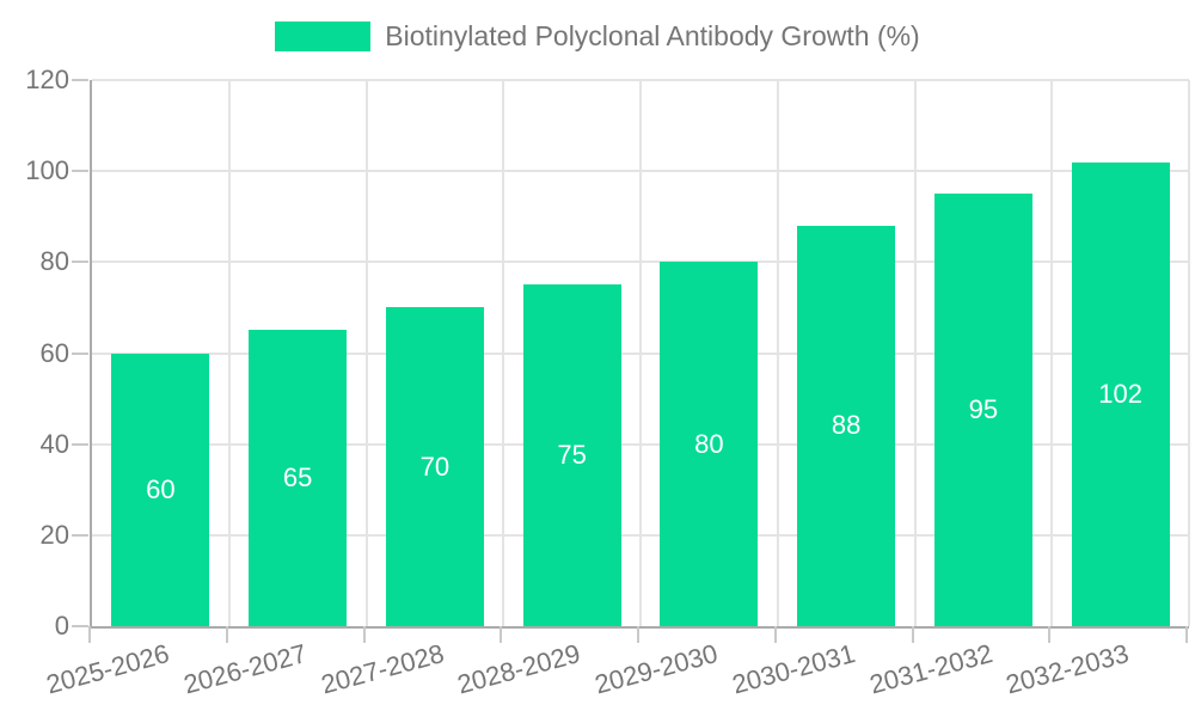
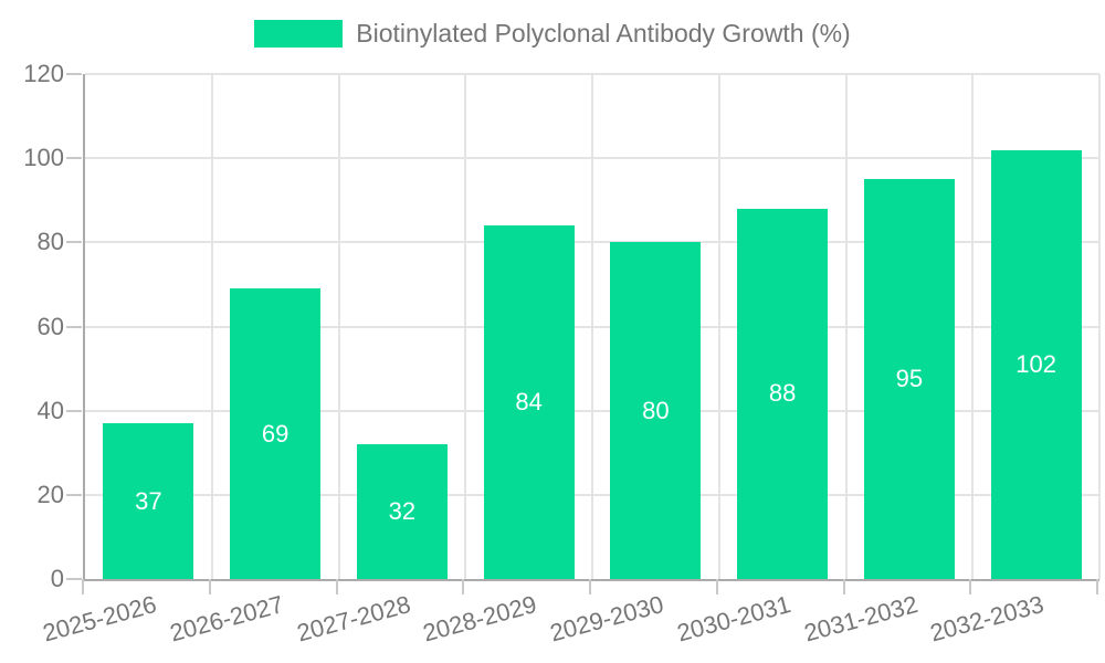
2025-2026: 60 -> 37
2026-2027: 65 -> 69
2027-2028: 70 -> 32
2028-2029: 75 -> 84
